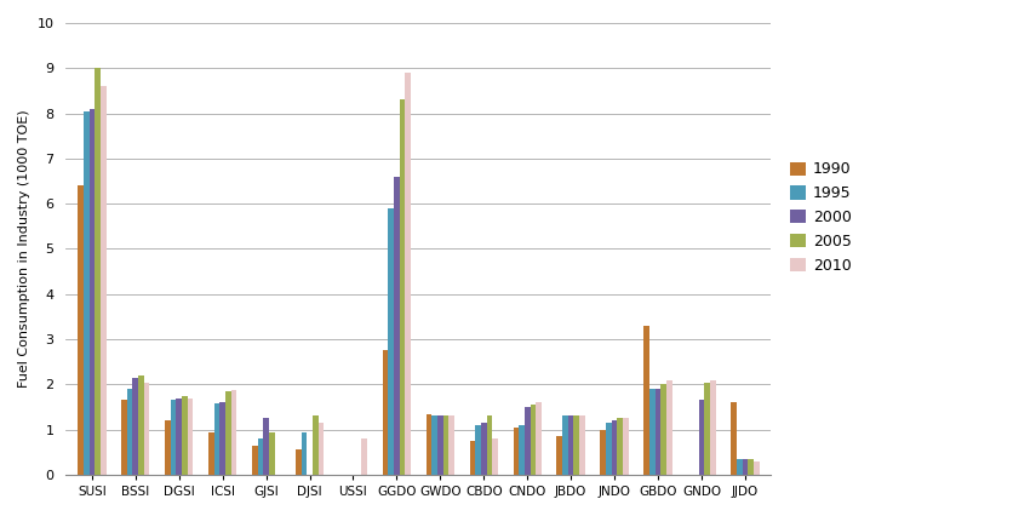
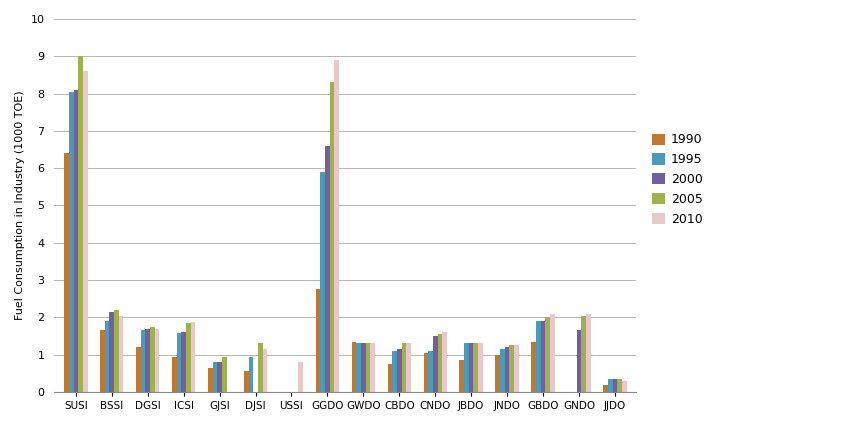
2000/GJSI: 1.25 -> 0.80
2010/CBDO: 0.80 -> 1.30
1990/GBDO: 3.30 -> 1.35
1990/JJDO: 1.60 -> 0.20
